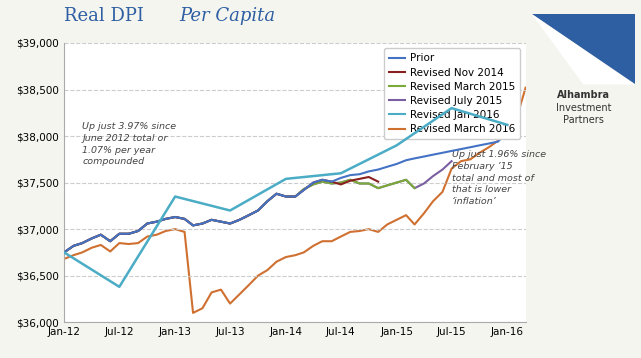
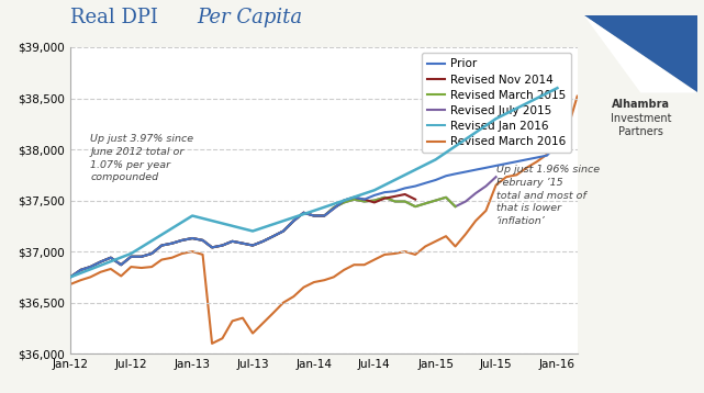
Revised Jan 2016/Jul-12: $36,380 -> $36,980
Revised Jan 2016/Jan-14: $37,540 -> $37,400
Revised Jan 2016/Jan-16: $38,120 -> $38,600
